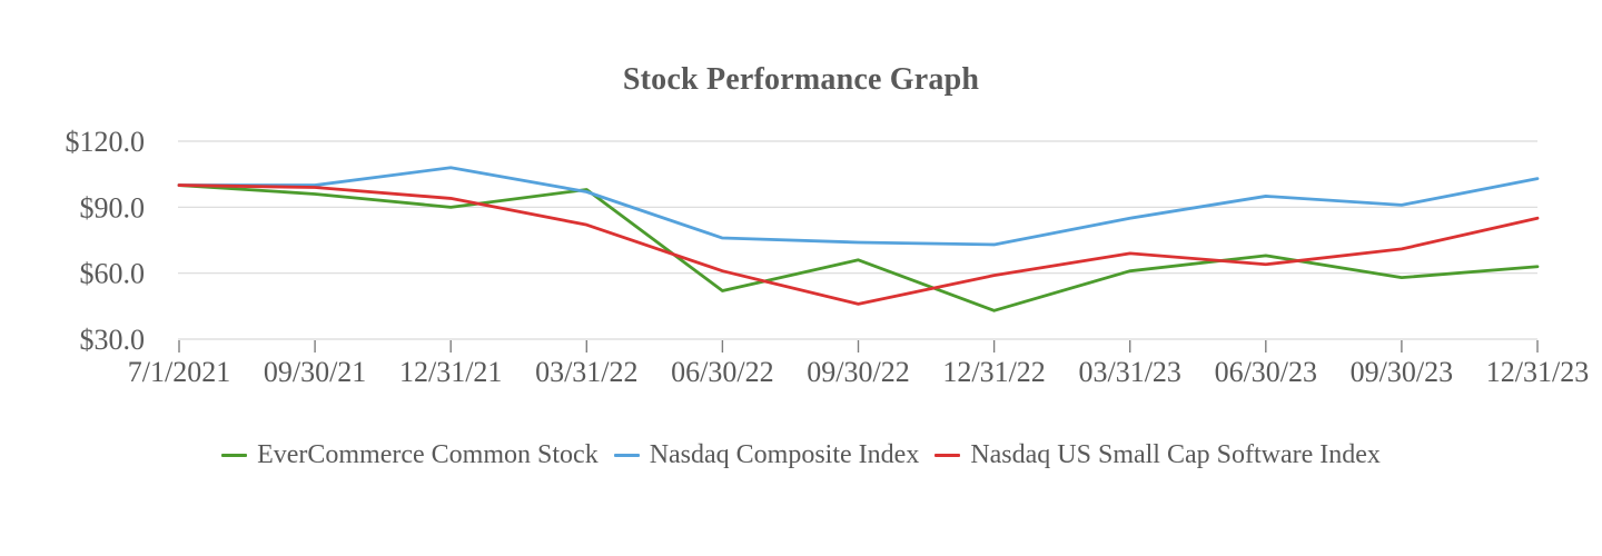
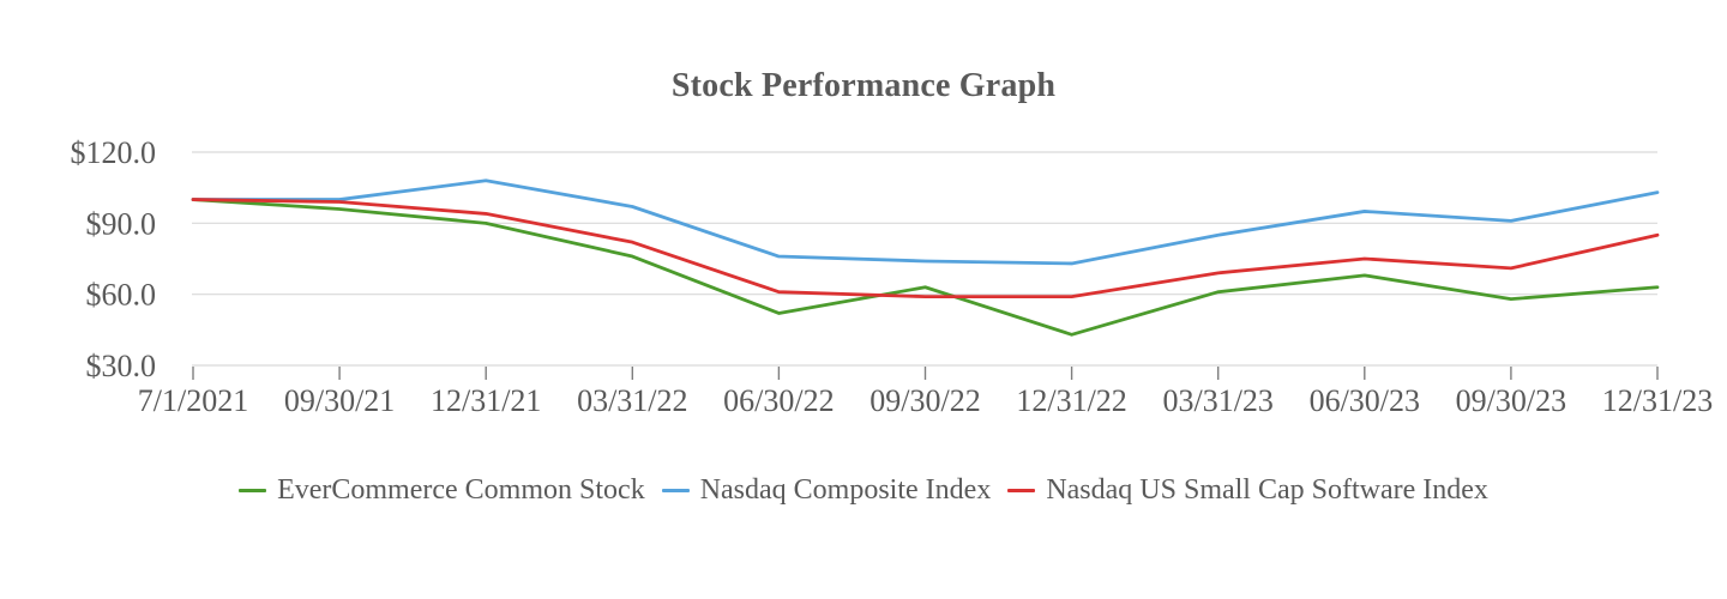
EverCommerce Common Stock/03/31/22: $98 -> $76
EverCommerce Common Stock/09/30/22: $66 -> $63
Nasdaq US Small Cap Software Index/09/30/22: $46 -> $59
Nasdaq US Small Cap Software Index/06/30/23: $64 -> $75
